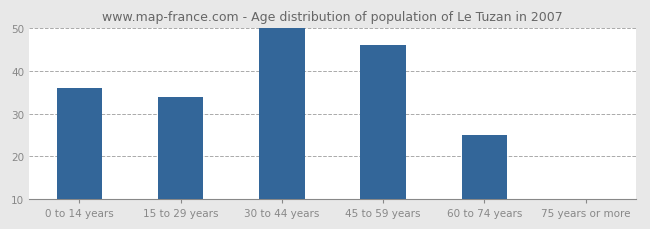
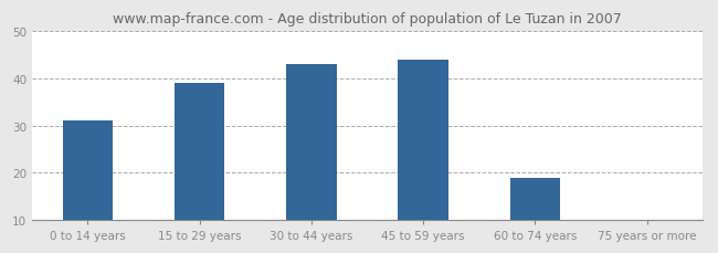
0 to 14 years: 36 -> 31
15 to 29 years: 34 -> 39
30 to 44 years: 50 -> 43
45 to 59 years: 46 -> 44
60 to 74 years: 25 -> 19
